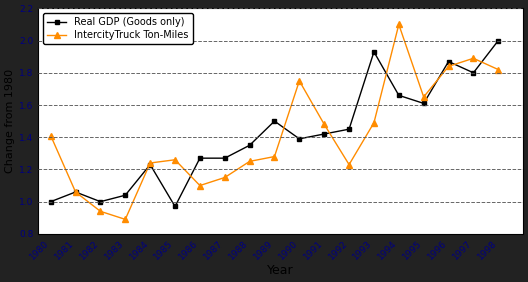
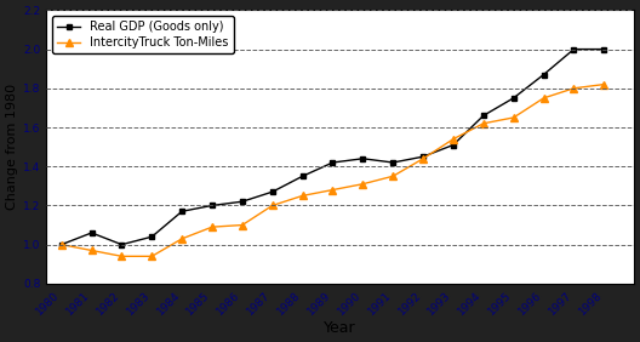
IntercityTruck Ton-Miles/1980: 1.41 -> 1.00
IntercityTruck Ton-Miles/1981: 1.06 -> 0.97
IntercityTruck Ton-Miles/1983: 0.89 -> 0.94
Real GDP (Goods only)/1984: 1.23 -> 1.17
IntercityTruck Ton-Miles/1984: 1.24 -> 1.03
Real GDP (Goods only)/1985: 0.97 -> 1.20
IntercityTruck Ton-Miles/1985: 1.26 -> 1.09
Real GDP (Goods only)/1986: 1.27 -> 1.22
IntercityTruck Ton-Miles/1987: 1.15 -> 1.20
Real GDP (Goods only)/1989: 1.50 -> 1.42
Real GDP (Goods only)/1990: 1.39 -> 1.44
IntercityTruck Ton-Miles/1990: 1.75 -> 1.31
IntercityTruck Ton-Miles/1991: 1.48 -> 1.35
IntercityTruck Ton-Miles/1992: 1.23 -> 1.44
Real GDP (Goods only)/1993: 1.93 -> 1.51
IntercityTruck Ton-Miles/1993: 1.49 -> 1.54
IntercityTruck Ton-Miles/1994: 2.10 -> 1.62
Real GDP (Goods only)/1995: 1.61 -> 1.75
IntercityTruck Ton-Miles/1996: 1.84 -> 1.75
Real GDP (Goods only)/1997: 1.80 -> 2.00
IntercityTruck Ton-Miles/1997: 1.89 -> 1.80
